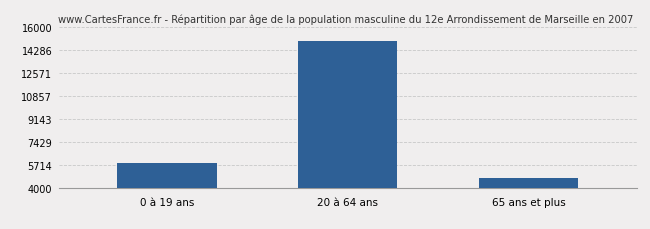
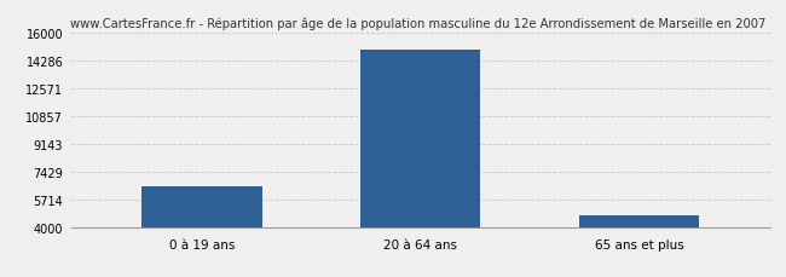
0 à 19 ans: 5800 -> 6500
